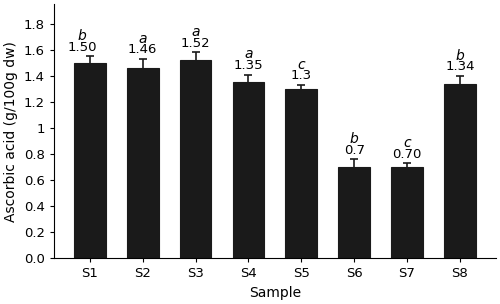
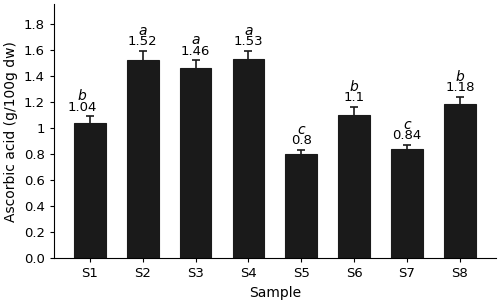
S1: 1.50 -> 1.04
S2: 1.46 -> 1.52
S3: 1.52 -> 1.46
S4: 1.35 -> 1.53
S5: 1.3 -> 0.8
S6: 0.7 -> 1.1
S7: 0.70 -> 0.84
S8: 1.34 -> 1.18
